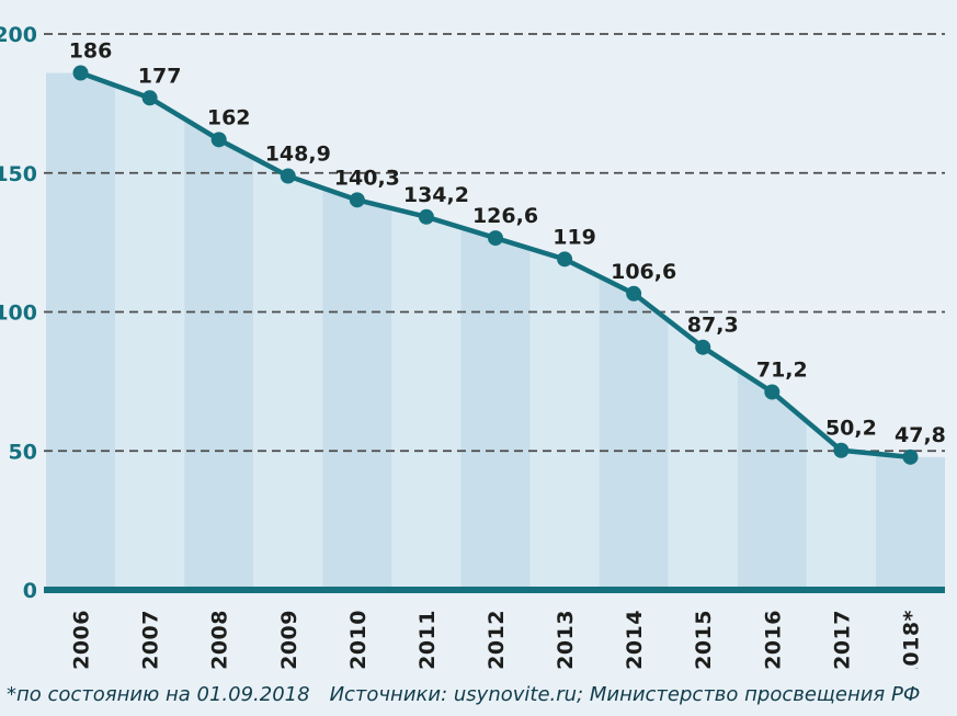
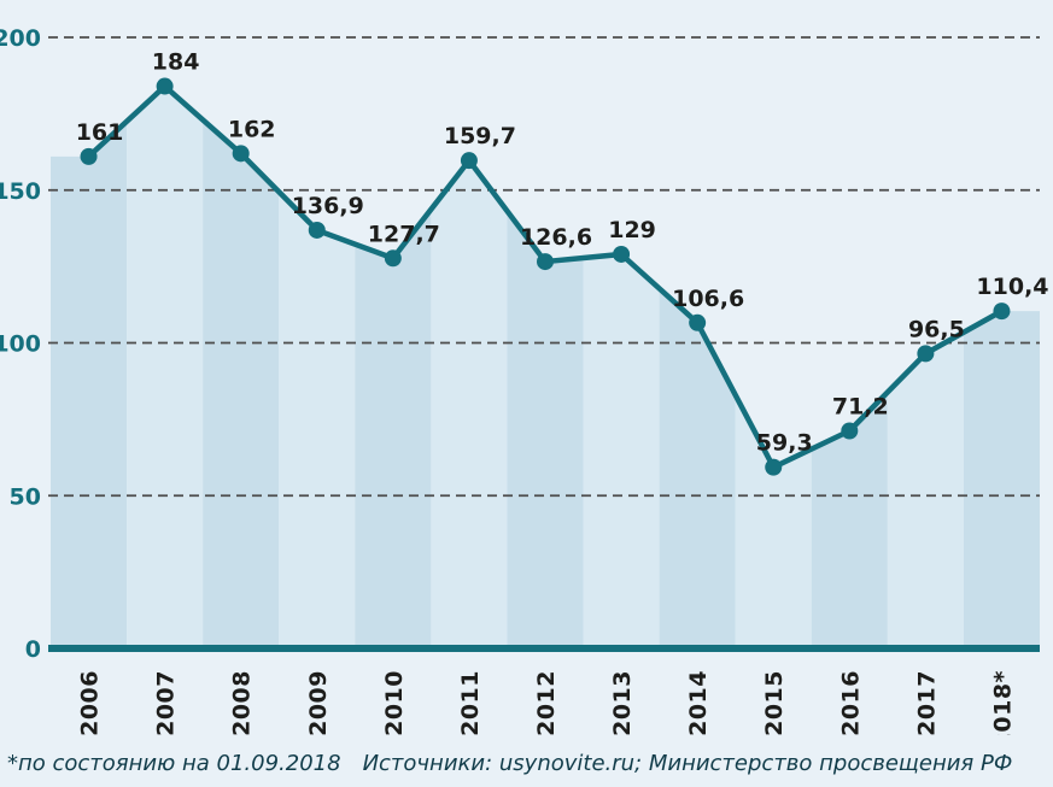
2006: 186 -> 161
2007: 177 -> 184
2009: 148,9 -> 136,9
2010: 140,3 -> 127,7
2011: 134,2 -> 159,7
2013: 119 -> 129
2015: 87,3 -> 59,3
2017: 50,2 -> 96,5
2018*: 47,8 -> 110,4
